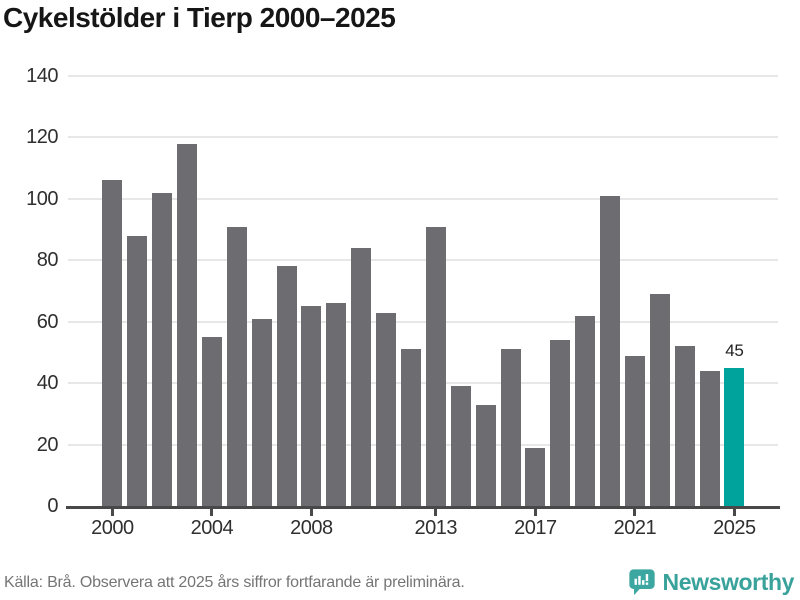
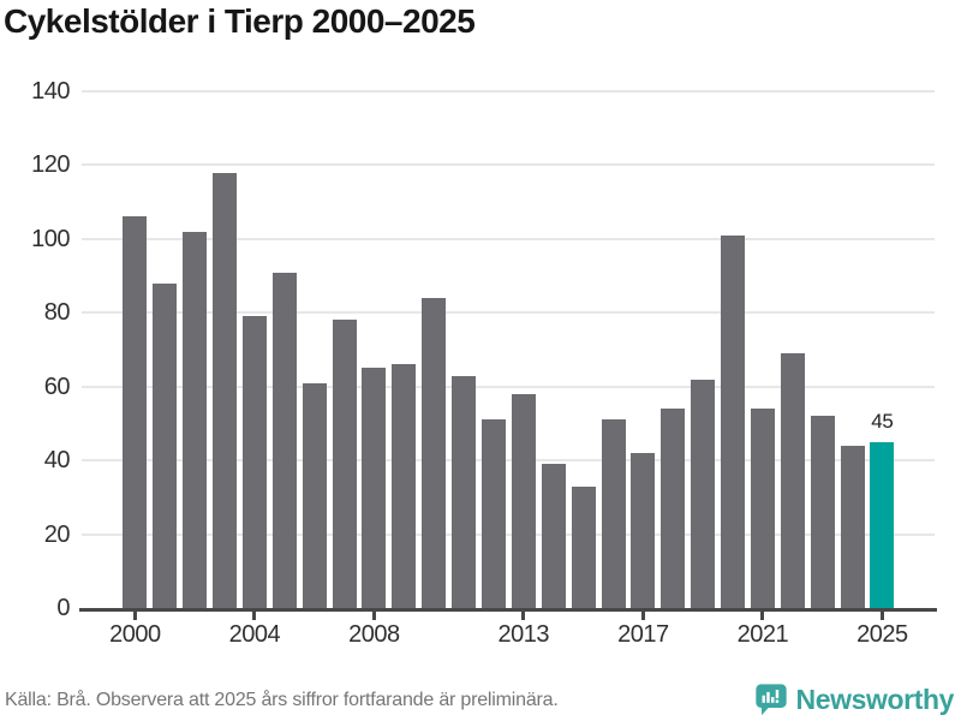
2004: 55 -> 79
2013: 91 -> 58
2017: 19 -> 42
2021: 49 -> 54
